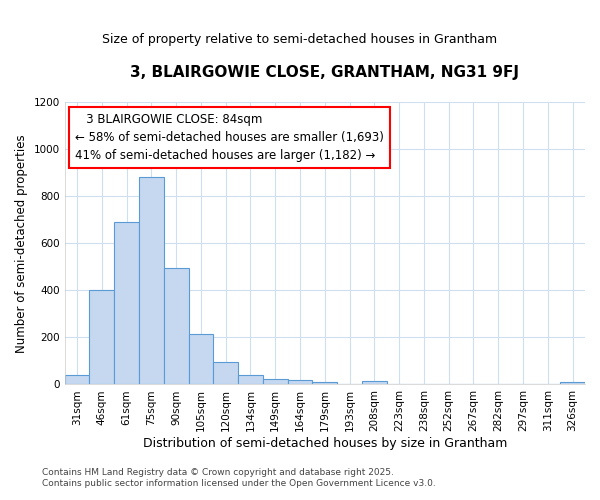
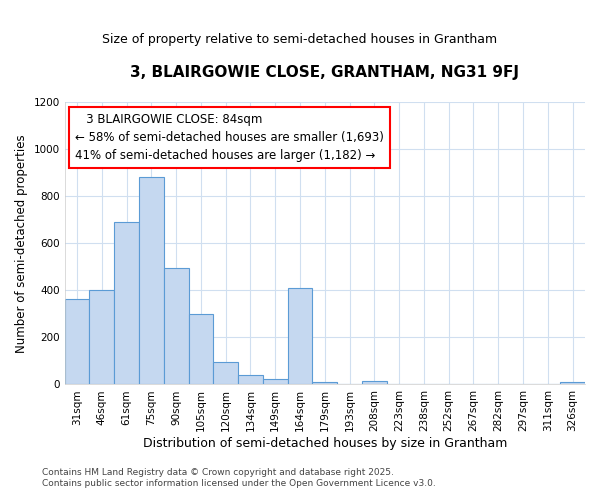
31sqm: 40 -> 365
105sqm: 215 -> 300
164sqm: 20 -> 410
